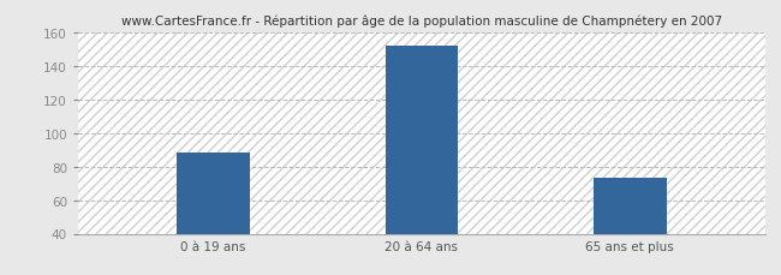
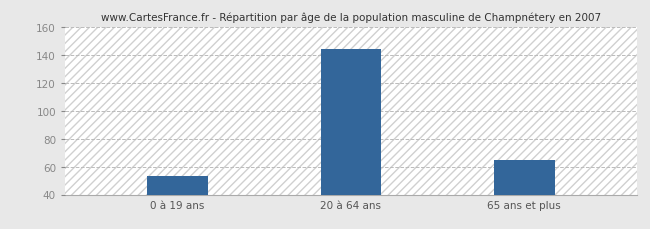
0 à 19 ans: 88 -> 53
20 à 64 ans: 152 -> 144
65 ans et plus: 73 -> 65
